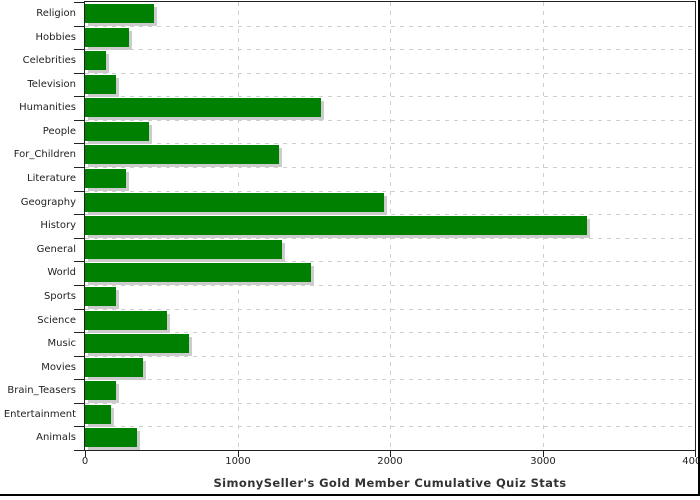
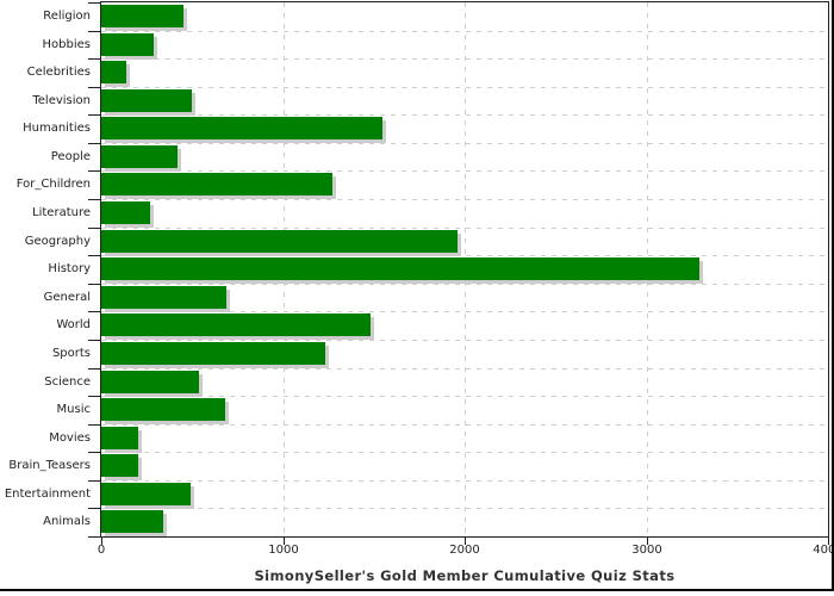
Television: 200 -> 500
General: 1290 -> 690
Sports: 200 -> 1230
Movies: 380 -> 200
Entertainment: 170 -> 490
